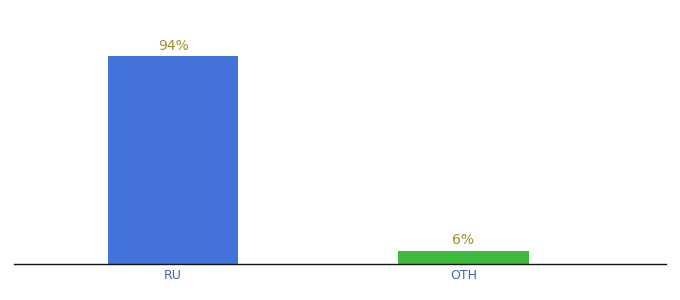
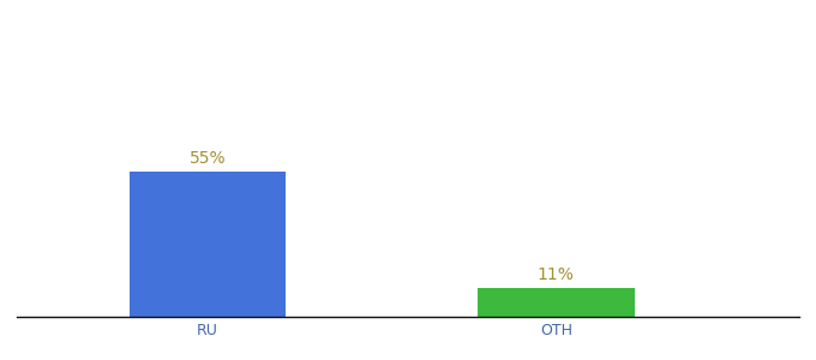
RU: 94% -> 55%
OTH: 6% -> 11%
